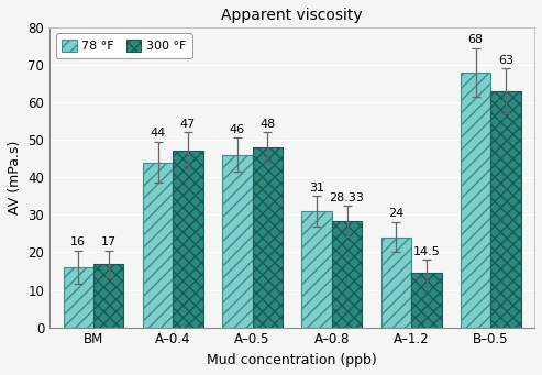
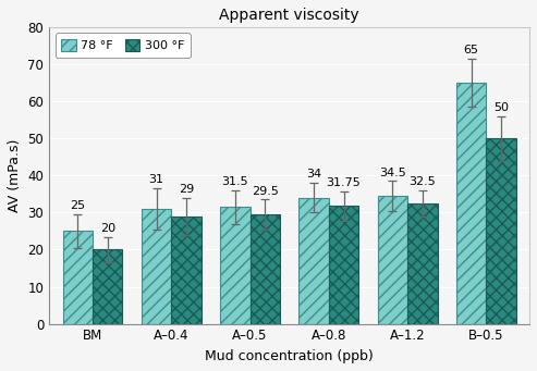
78 °F/BM: 16 -> 25
300 °F/BM: 17 -> 20
78 °F/A–0.4: 44 -> 31
300 °F/A–0.4: 47 -> 29
78 °F/A–0.5: 46 -> 31.5
300 °F/A–0.5: 48 -> 29.5
78 °F/A–0.8: 31 -> 34
300 °F/A–0.8: 28.33 -> 31.75
78 °F/A–1.2: 24 -> 34.5
300 °F/A–1.2: 14.5 -> 32.5
78 °F/B–0.5: 68 -> 65
300 °F/B–0.5: 63 -> 50
